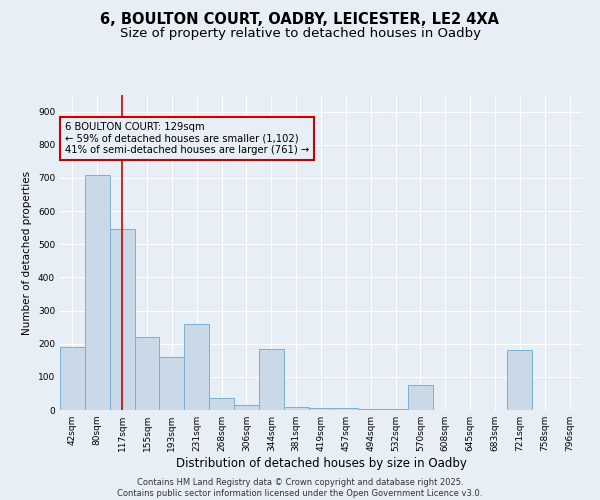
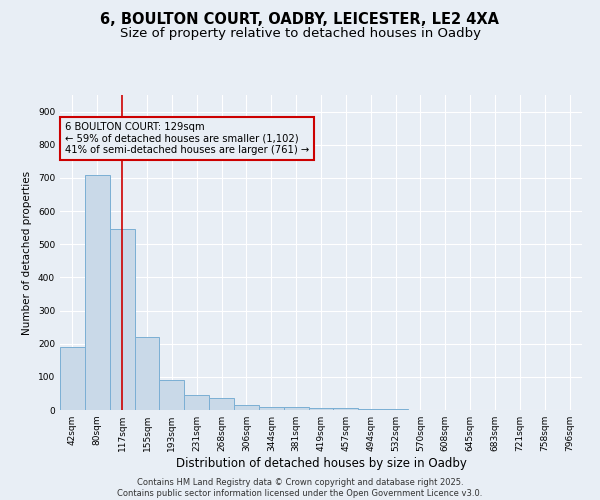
193sqm: 160 -> 90
231sqm: 260 -> 45
344sqm: 185 -> 10
570sqm: 75 -> 1
721sqm: 180 -> 1
